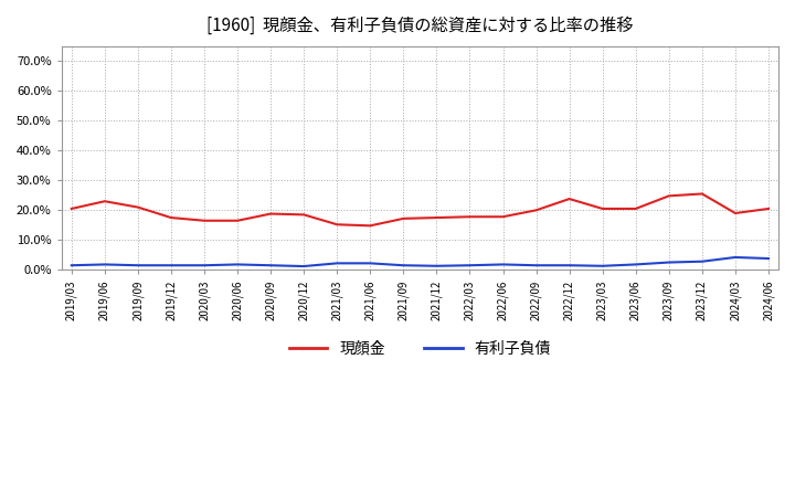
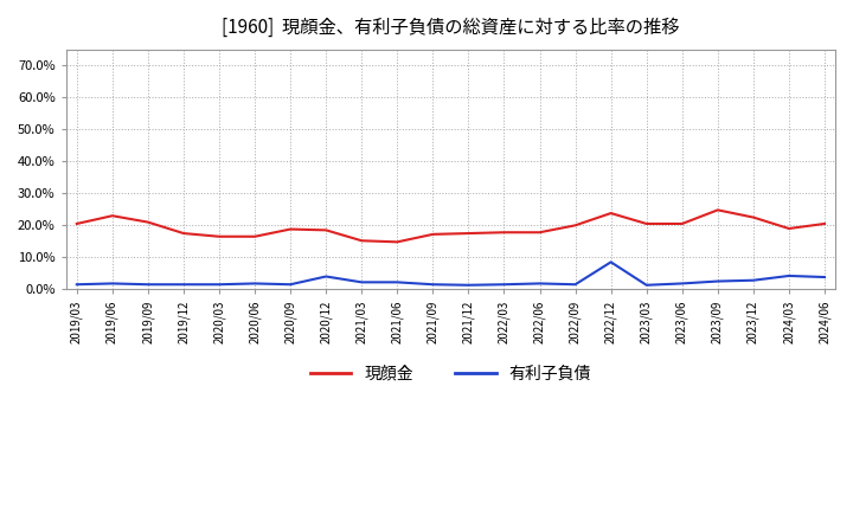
有利子負債/2020/12: 1.2% -> 4.0%
有利子負債/2022/12: 1.5% -> 8.5%
現顔金/2023/12: 25.5% -> 22.5%
